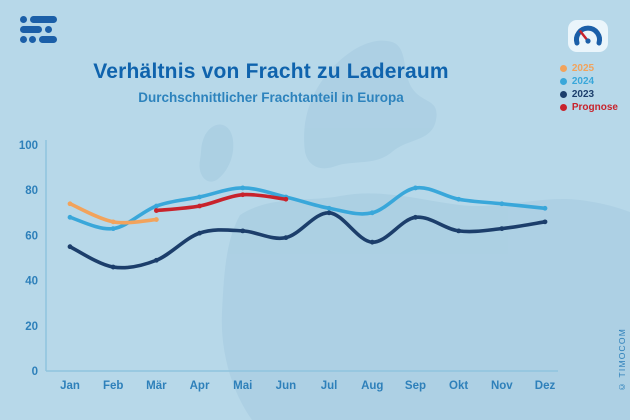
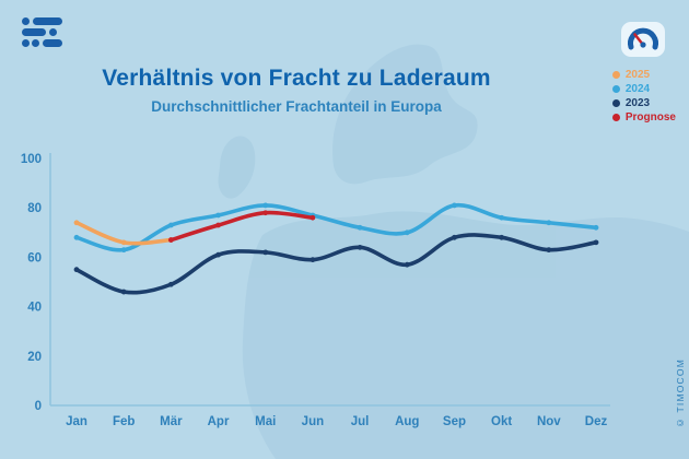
Prognose/Mär: 71 -> 67
2023/Jul: 70 -> 64
2023/Okt: 62 -> 68
